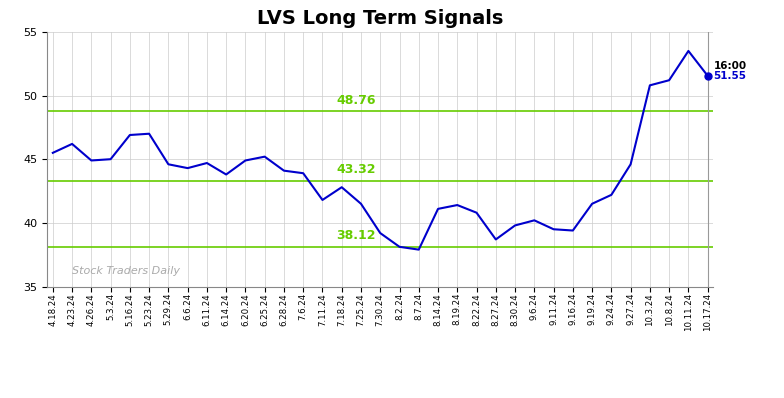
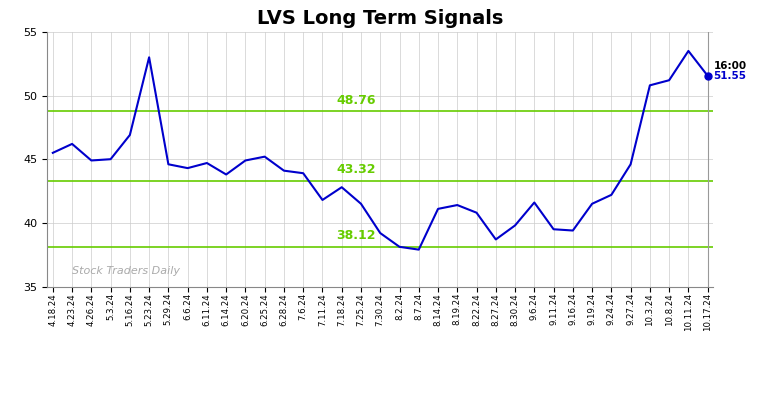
5.23.24: 47.0 -> 53.0
9.6.24: 40.2 -> 41.6
